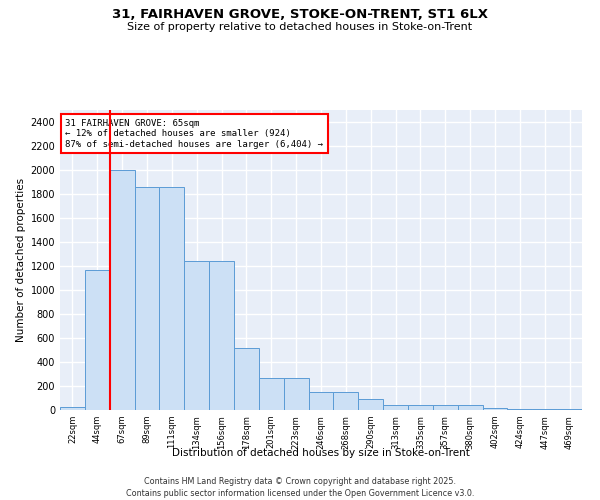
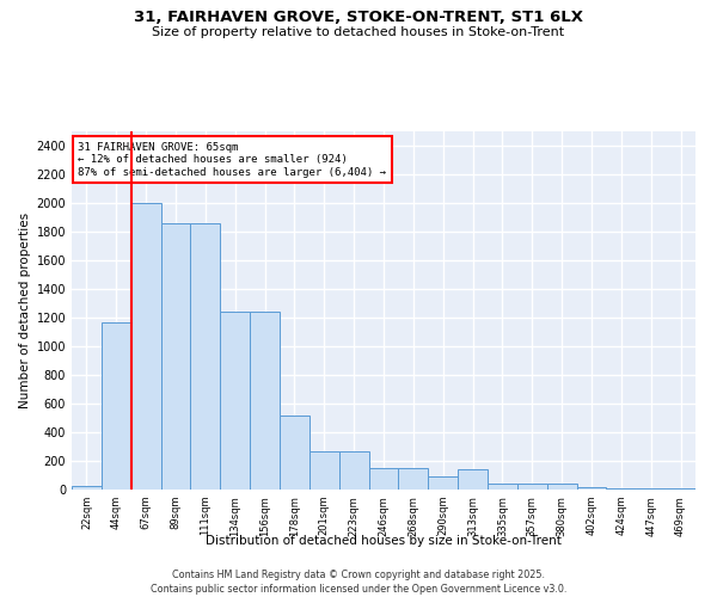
313sqm: 40 -> 140
